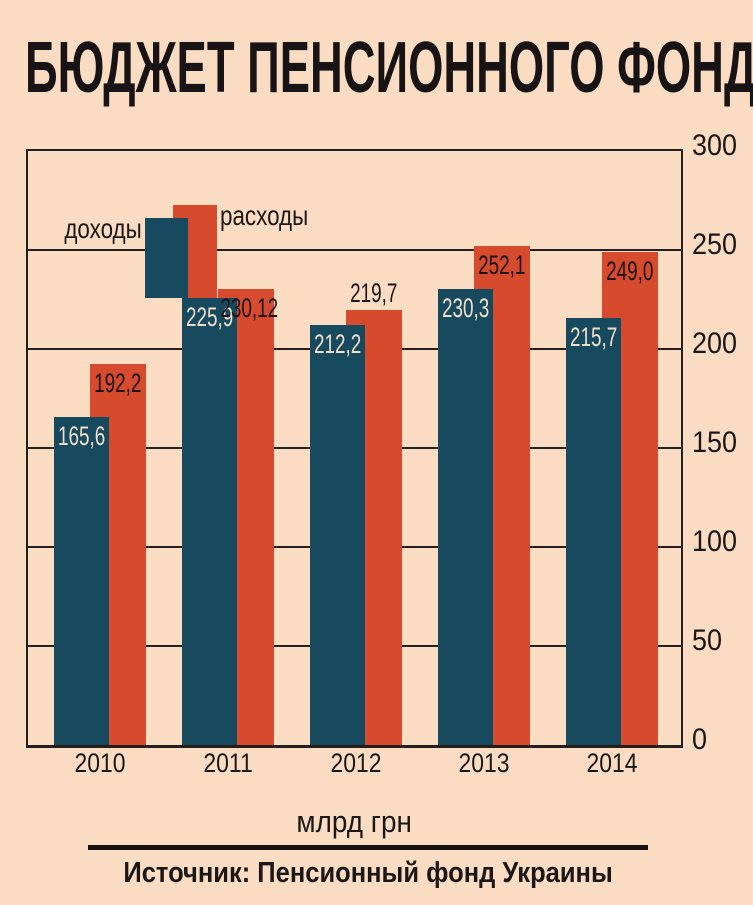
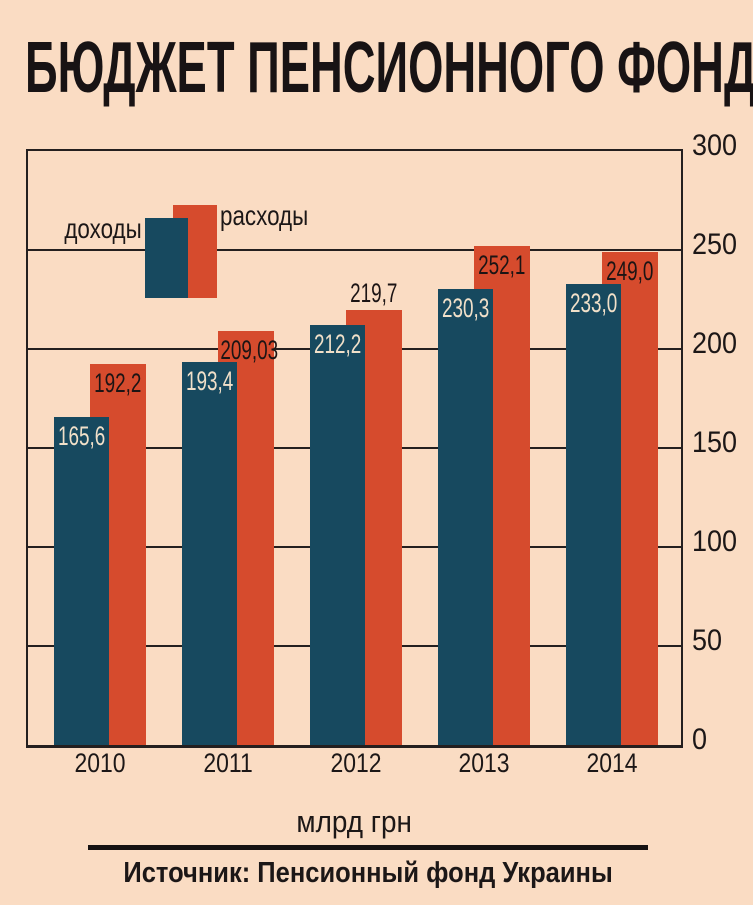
доходы/2011: 225,9 -> 193,4
расходы/2011: 230,12 -> 209,03
доходы/2014: 215,7 -> 233,0
